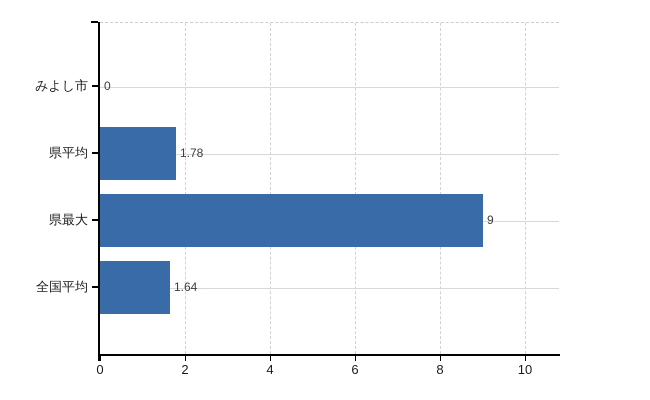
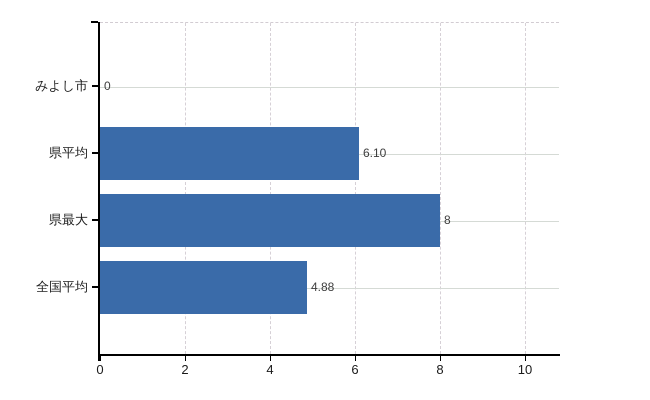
県平均: 1.78 -> 6.10
県最大: 9 -> 8
全国平均: 1.64 -> 4.88
